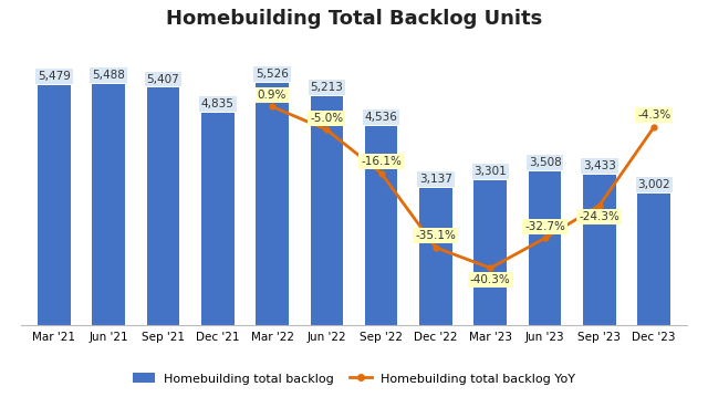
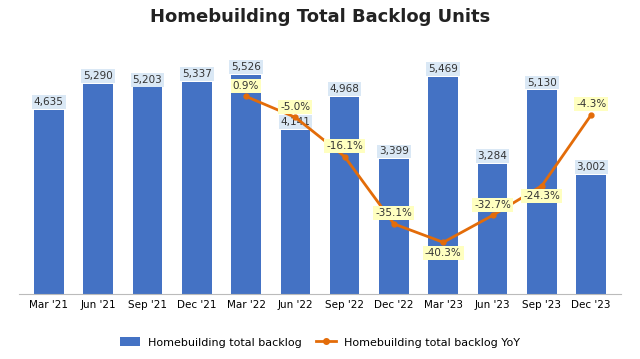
Homebuilding total backlog/Mar '21: 5,479 -> 4,635
Homebuilding total backlog/Jun '21: 5,488 -> 5,290
Homebuilding total backlog/Sep '21: 5,407 -> 5,203
Homebuilding total backlog/Dec '21: 4,835 -> 5,337
Homebuilding total backlog/Jun '22: 5,213 -> 4,141
Homebuilding total backlog/Sep '22: 4,536 -> 4,968
Homebuilding total backlog/Dec '22: 3,137 -> 3,399
Homebuilding total backlog/Mar '23: 3,301 -> 5,469
Homebuilding total backlog/Jun '23: 3,508 -> 3,284
Homebuilding total backlog/Sep '23: 3,433 -> 5,130
